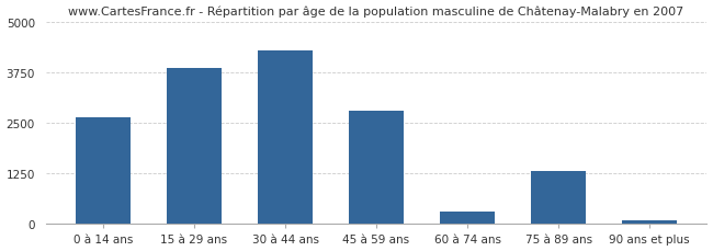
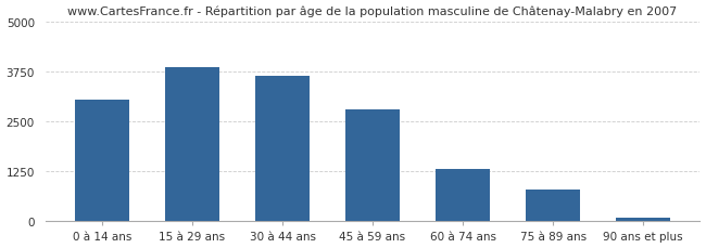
0 à 14 ans: 2650 -> 3050
30 à 44 ans: 4300 -> 3650
60 à 74 ans: 300 -> 1300
75 à 89 ans: 1300 -> 800
